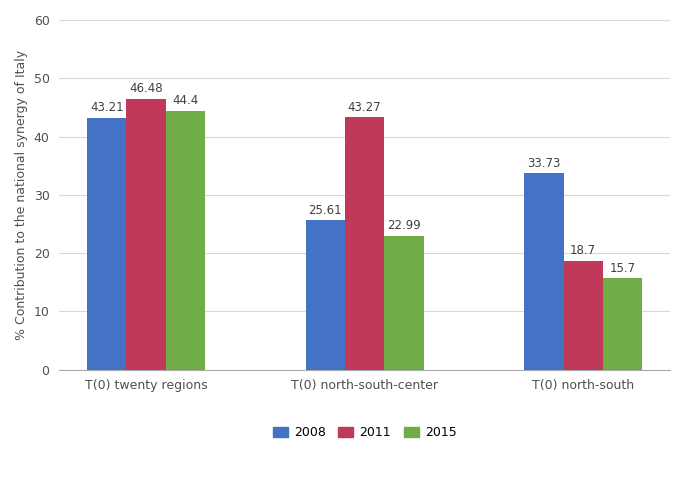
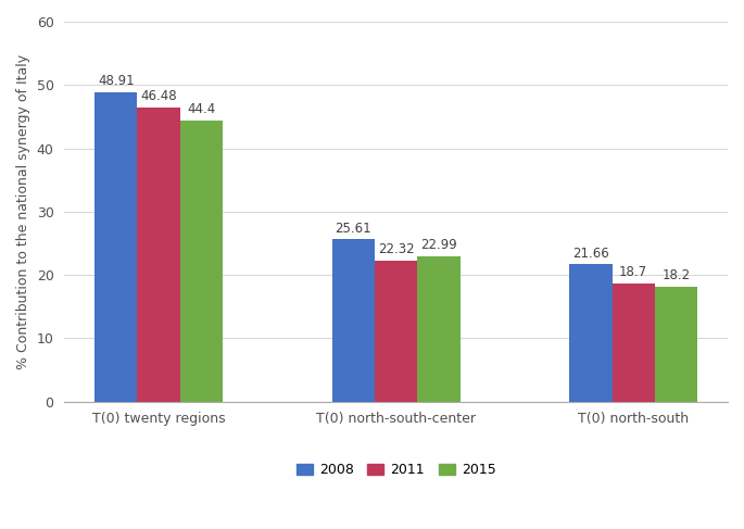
2008/T(0) twenty regions: 43.21 -> 48.91
2011/T(0) north-south-center: 43.27 -> 22.32
2008/T(0) north-south: 33.73 -> 21.66
2015/T(0) north-south: 15.7 -> 18.2
